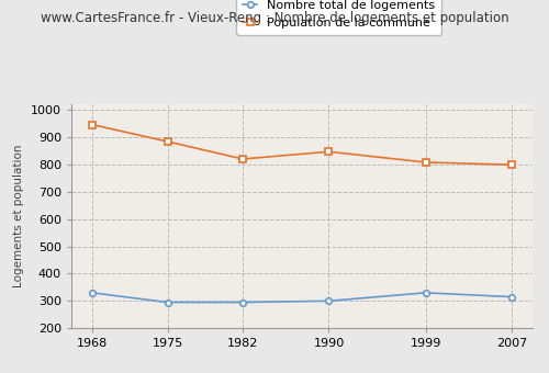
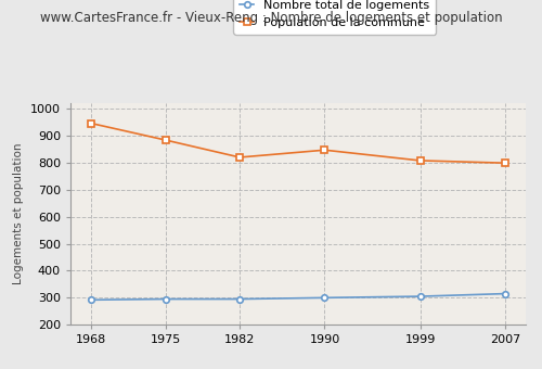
Nombre total de logements/1968: 330 -> 292
Nombre total de logements/1999: 330 -> 305
